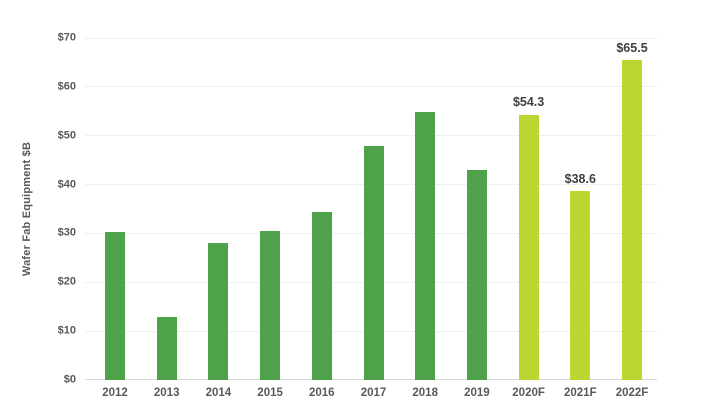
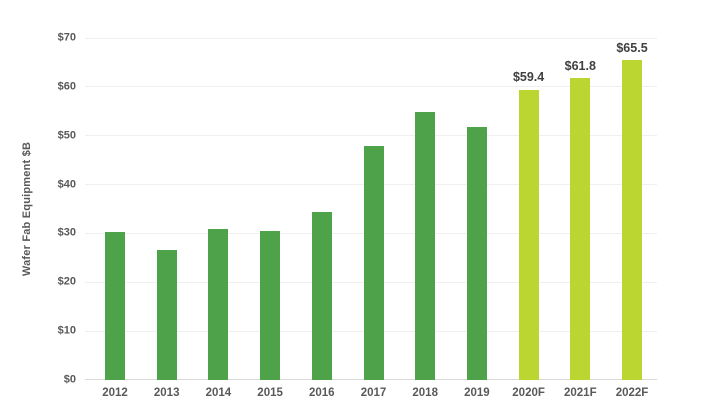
2013: $13 -> $27
2014: $28 -> $31
2019: $43 -> $52
2020F: $54.3 -> $59.4
2021F: $38.6 -> $61.8
